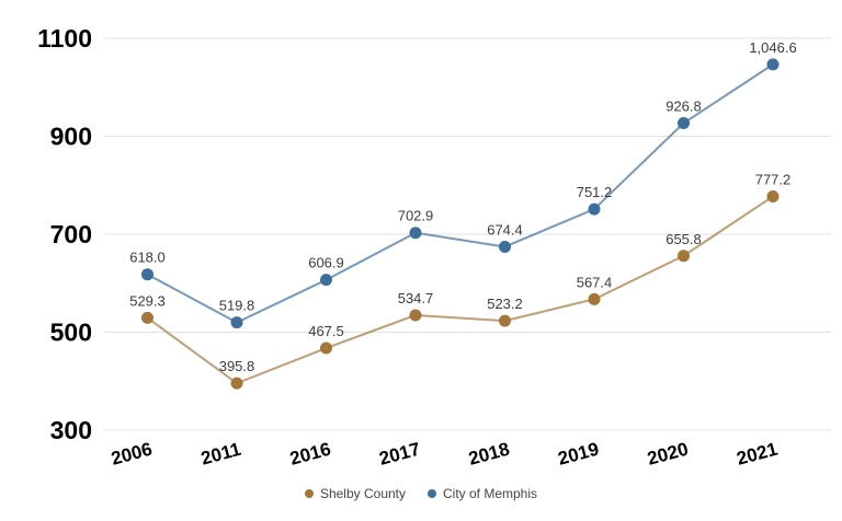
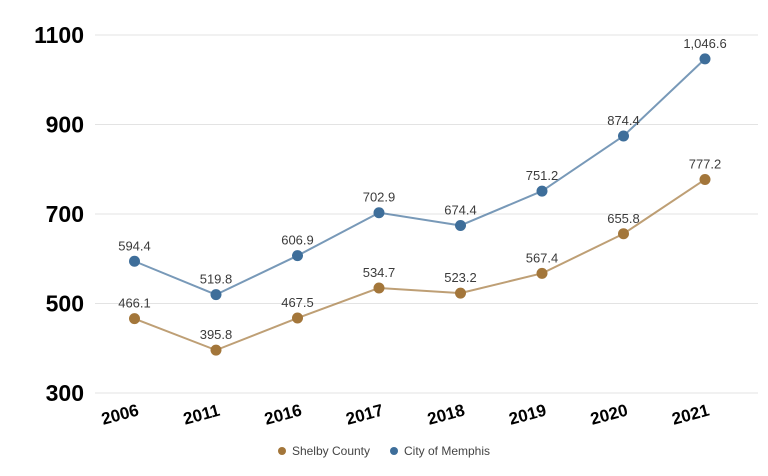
Shelby County/2006: 529.3 -> 466.1
City of Memphis/2006: 618.0 -> 594.4
City of Memphis/2020: 926.8 -> 874.4
